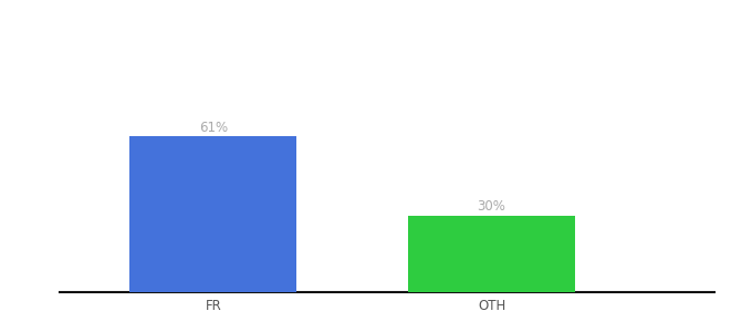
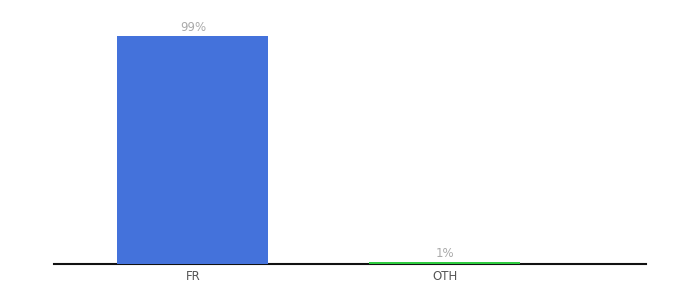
FR: 61% -> 99%
OTH: 30% -> 1%
